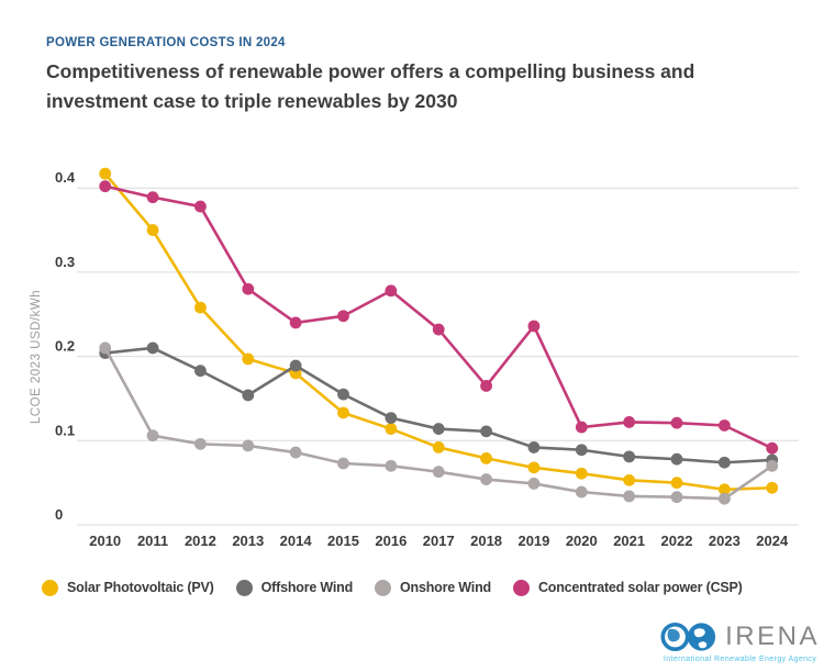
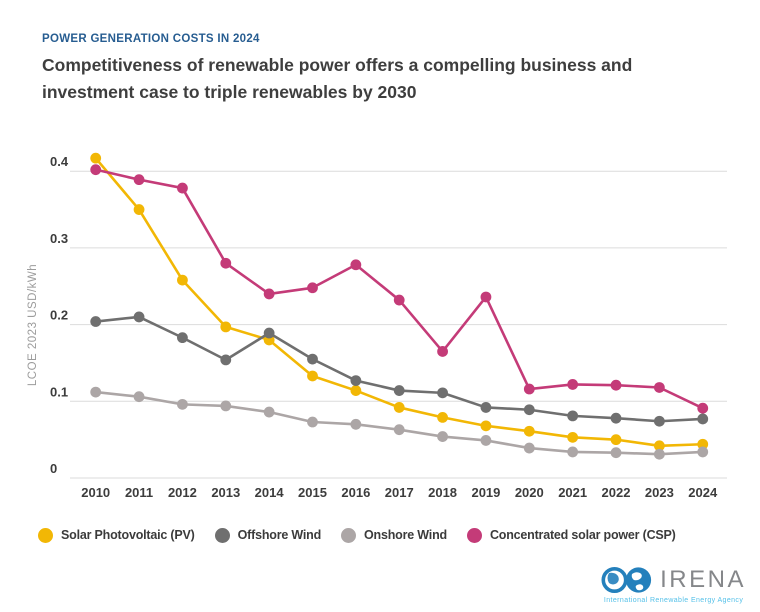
Onshore Wind/2010: 0.21 -> 0.11
Onshore Wind/2024: 0.07 -> 0.03
